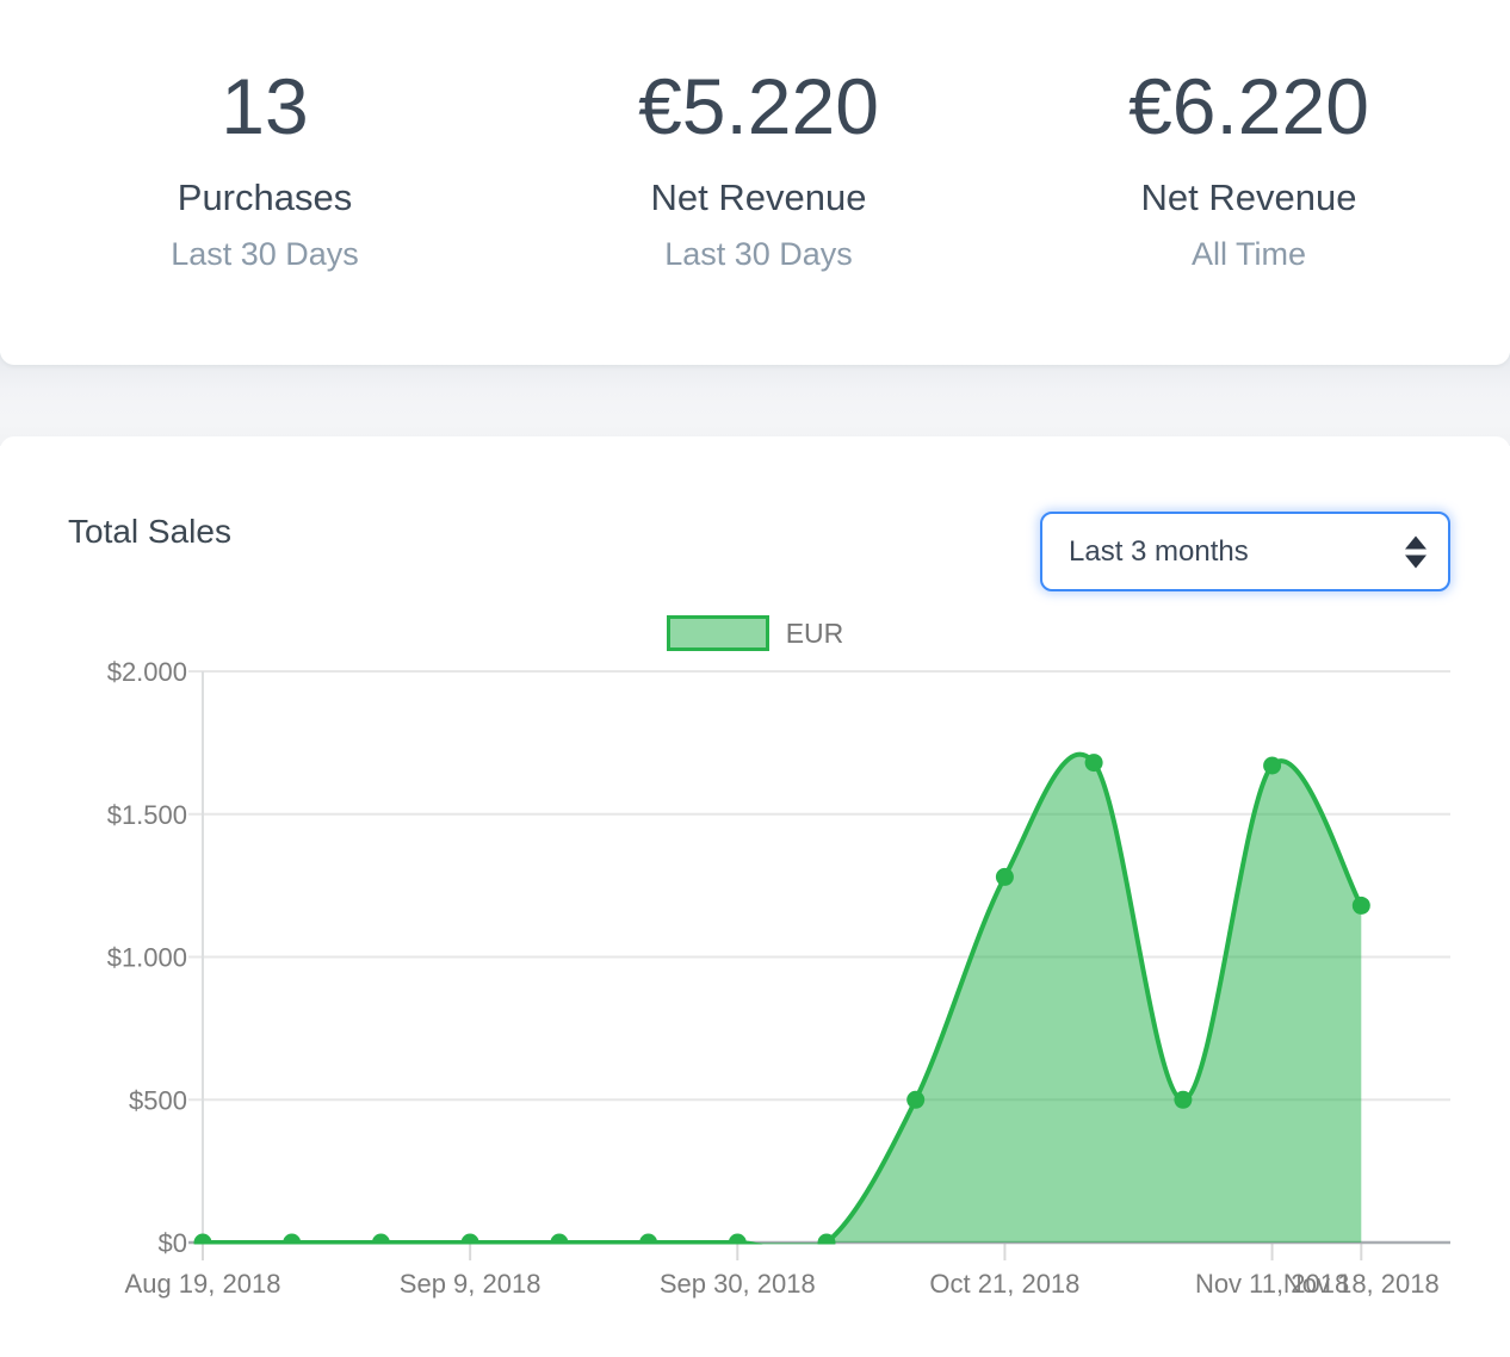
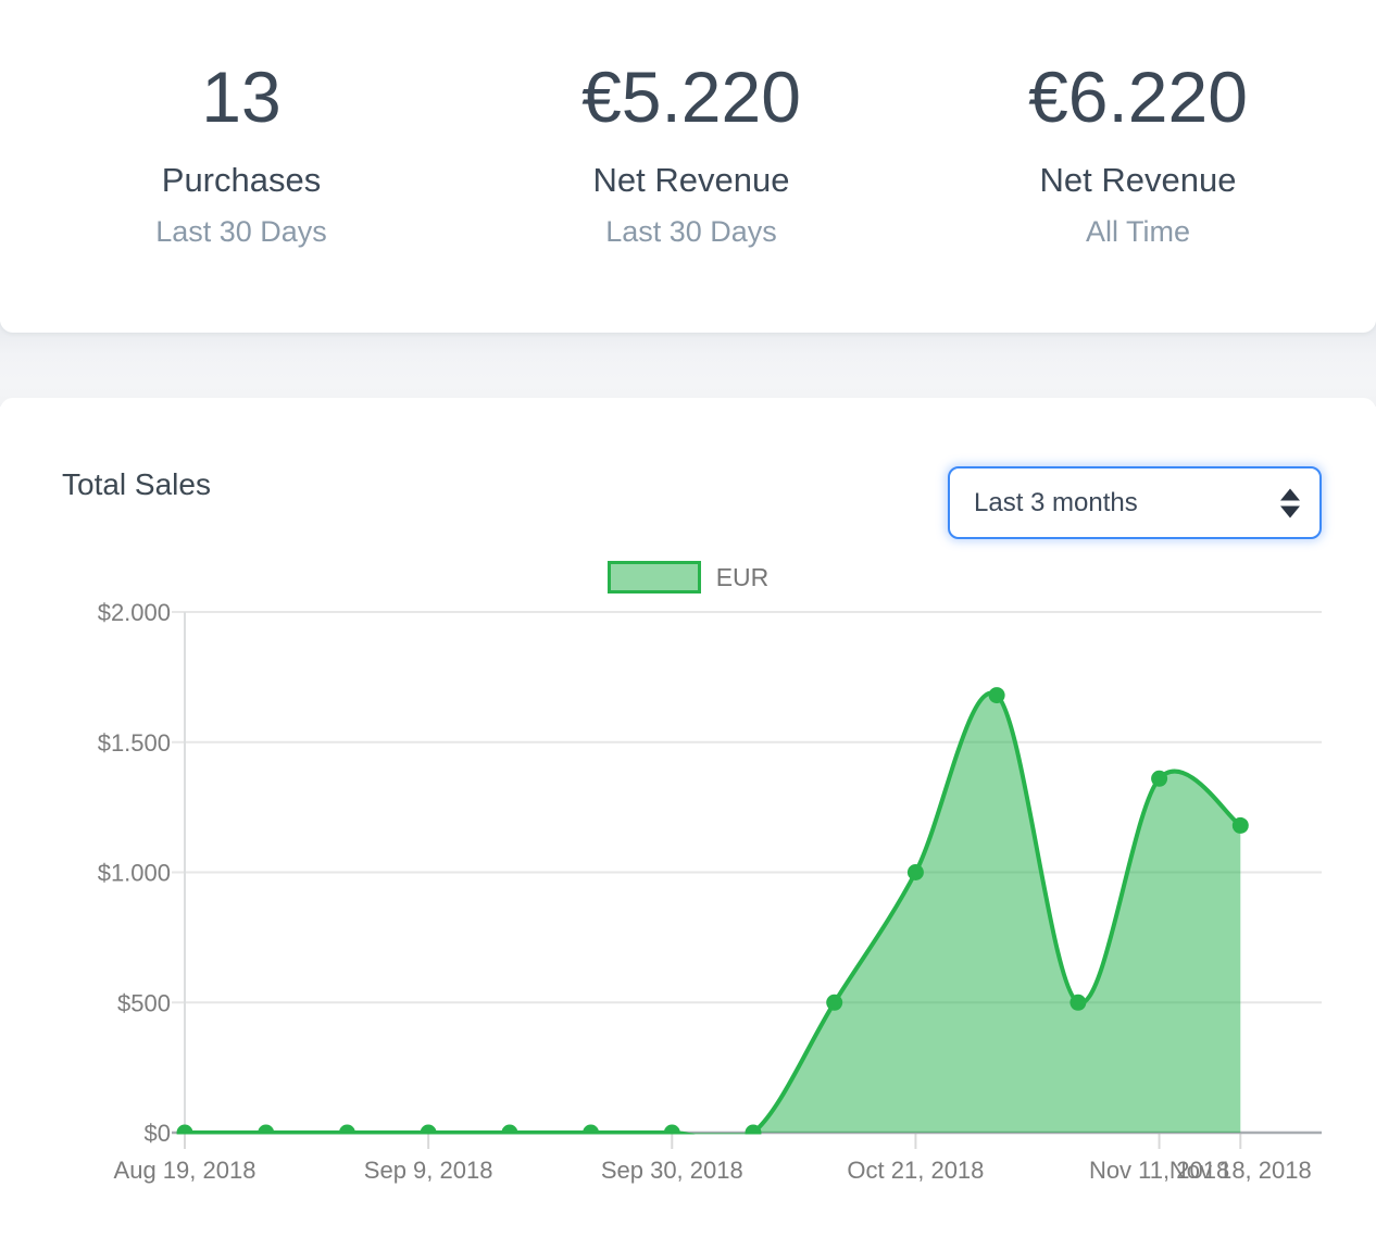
Oct 21, 2018: $1280 -> $1000
Nov 11, 2018: $1670 -> $1360
